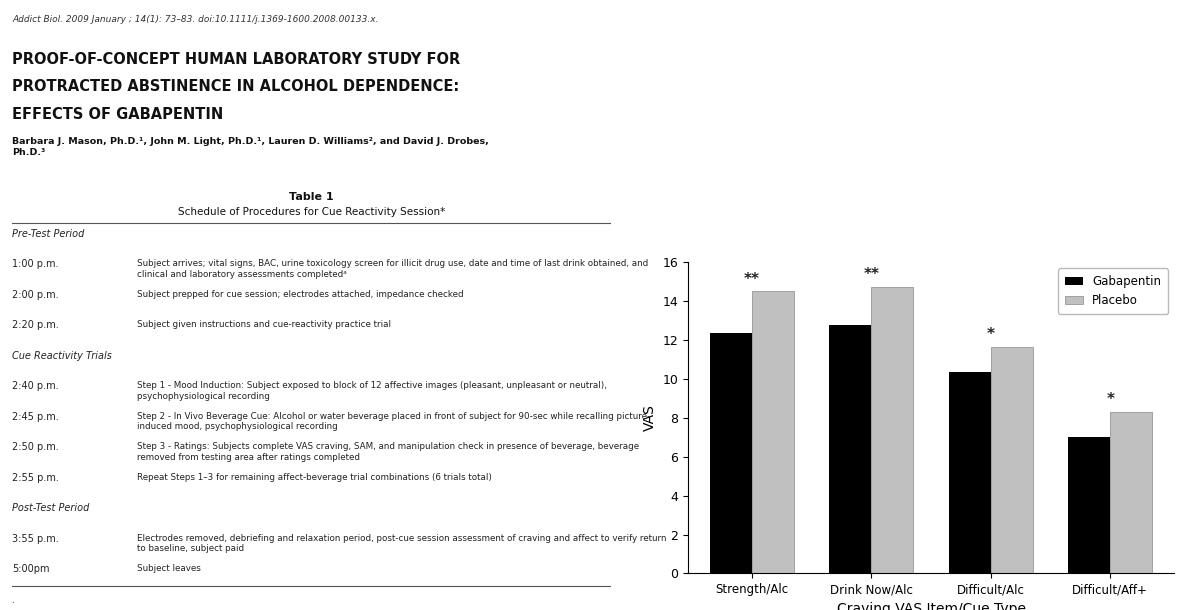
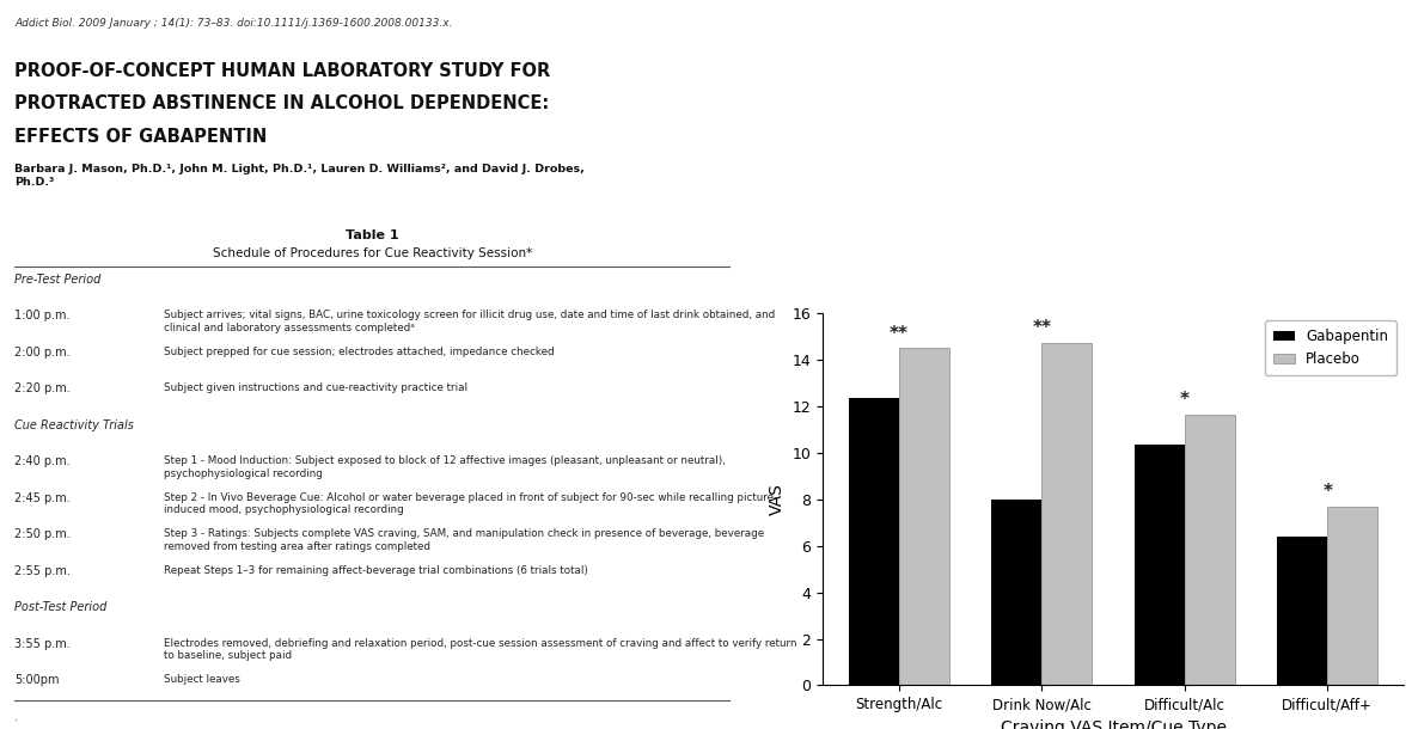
Gabapentin/Drink Now/Alc: 12.8 -> 8.0
Gabapentin/Difficult/Aff+: 7.0 -> 6.4
Placebo/Difficult/Aff+: 8.3 -> 7.7
